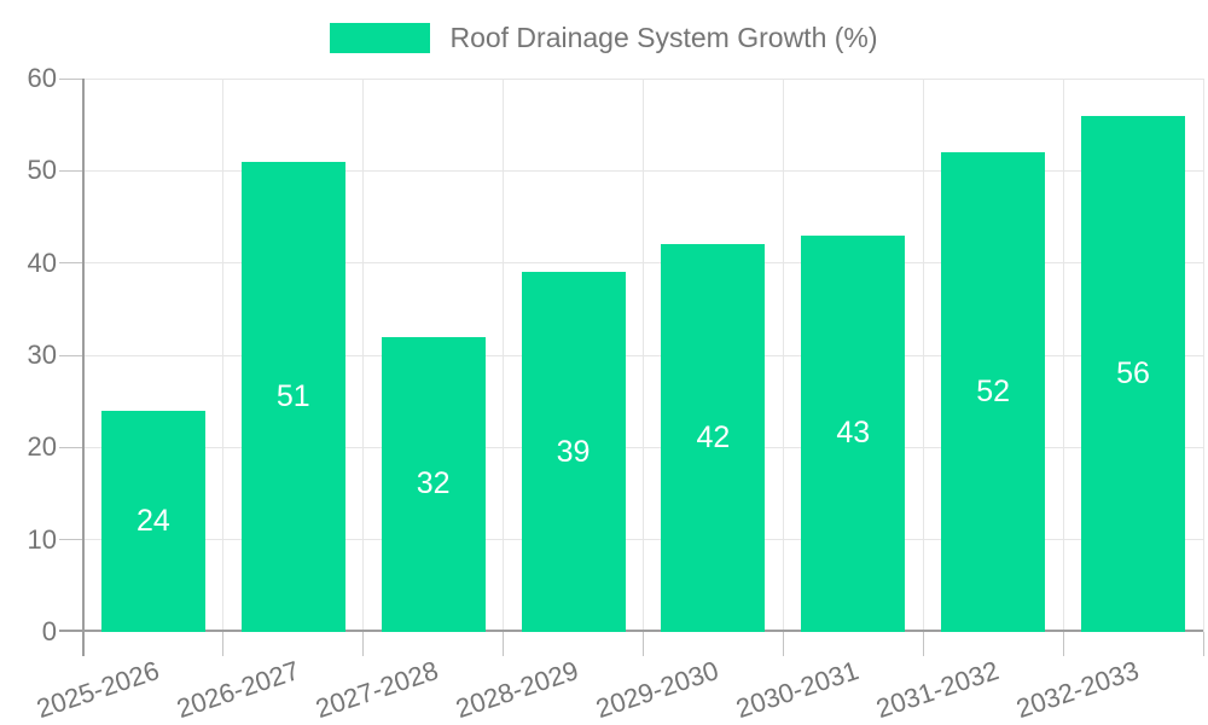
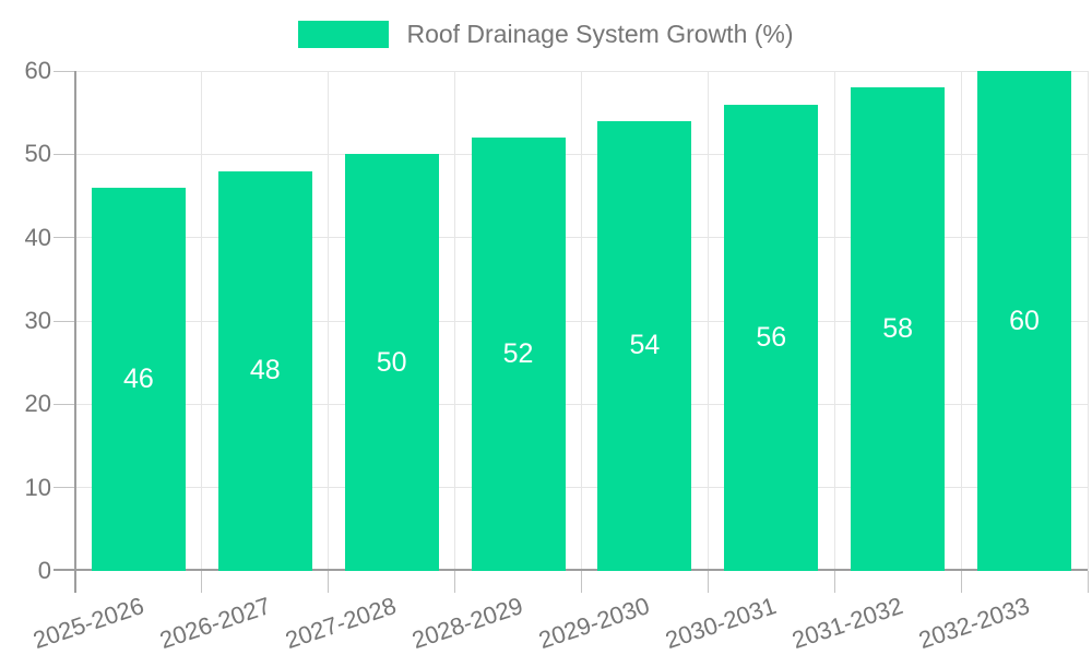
2025-2026: 24 -> 46
2026-2027: 51 -> 48
2027-2028: 32 -> 50
2028-2029: 39 -> 52
2029-2030: 42 -> 54
2030-2031: 43 -> 56
2031-2032: 52 -> 58
2032-2033: 56 -> 60
